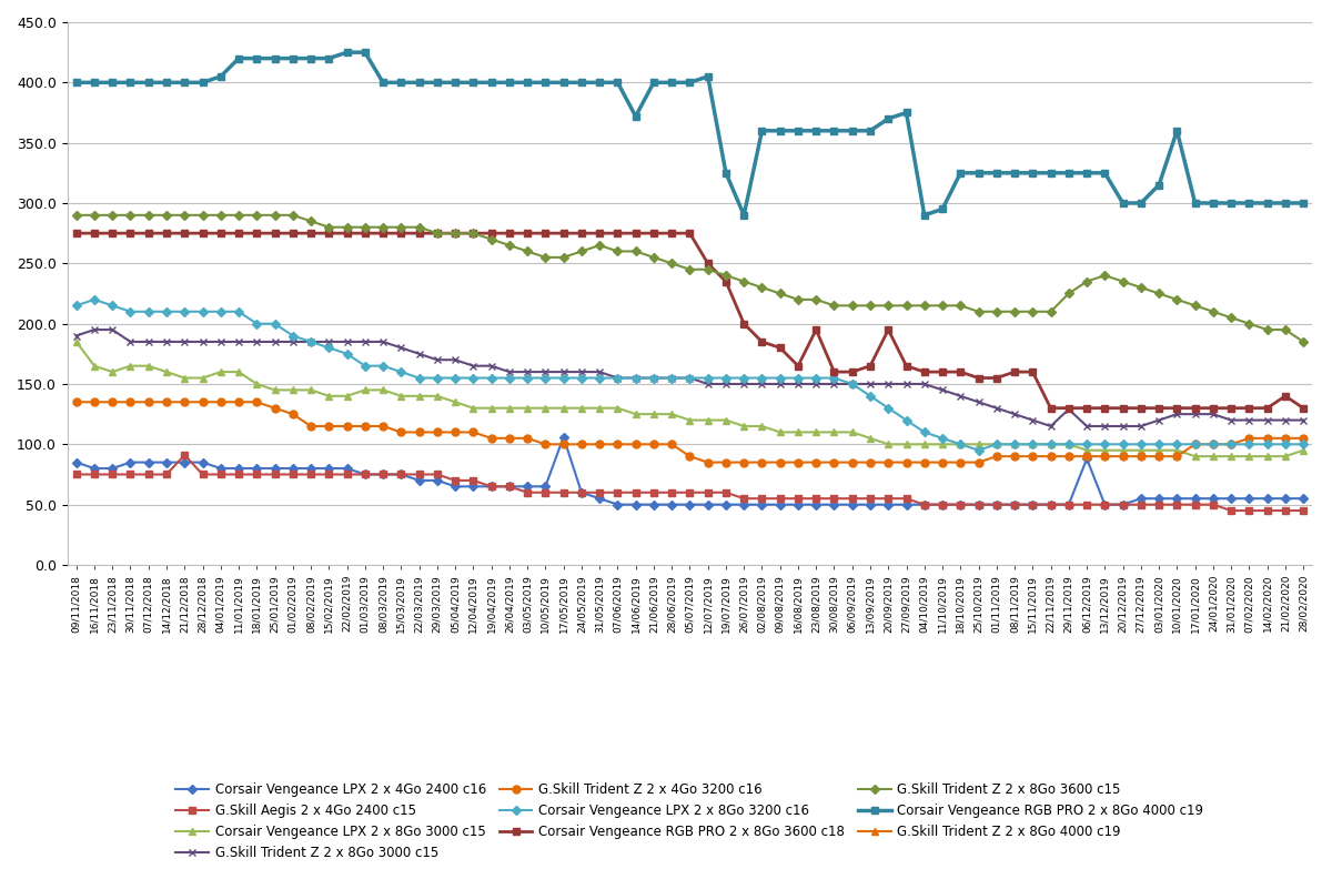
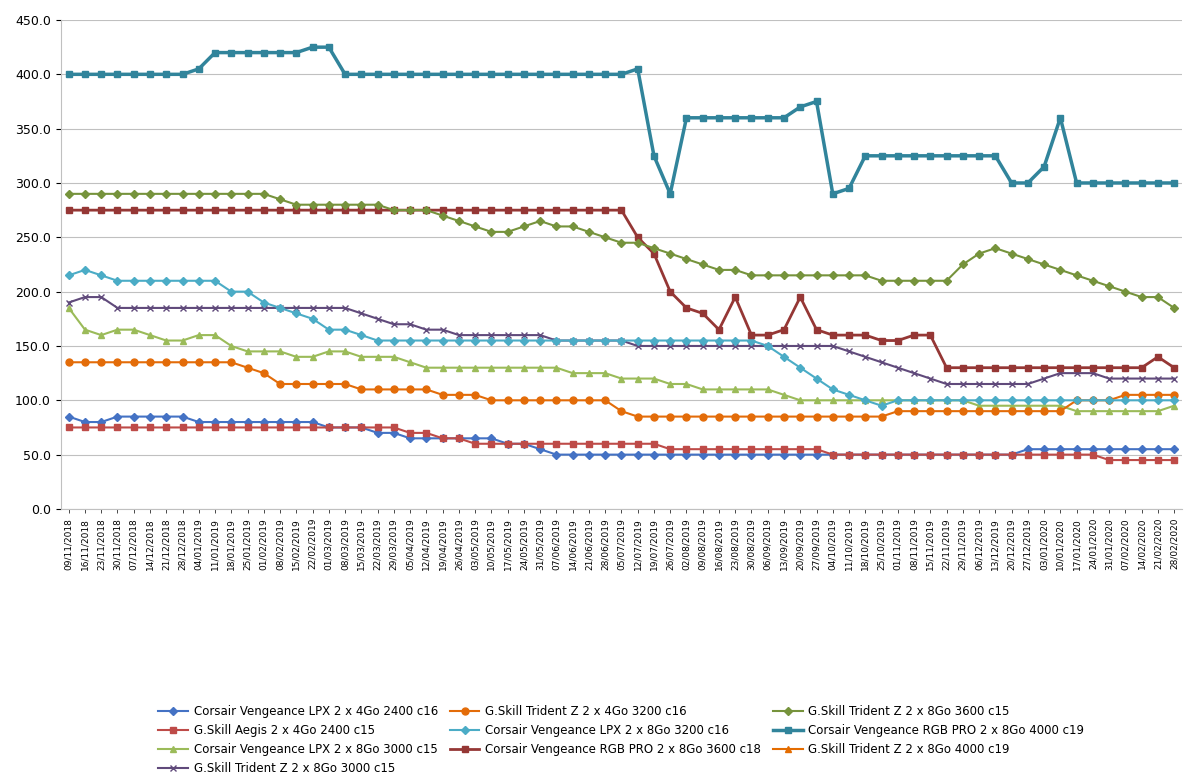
G.Skill Aegis 2 x 4Go 2400 c15/21/12/2018: 91 -> 75
Corsair Vengeance LPX 2 x 4Go 2400 c16/17/05/2019: 106 -> 60
Corsair Vengeance RGB PRO 2 x 8Go 4000 c19/14/06/2019: 372 -> 400
G.Skill Trident Z 2 x 8Go 3000 c15/29/11/2019: 129 -> 115
Corsair Vengeance LPX 2 x 4Go 2400 c16/06/12/2019: 88 -> 50
